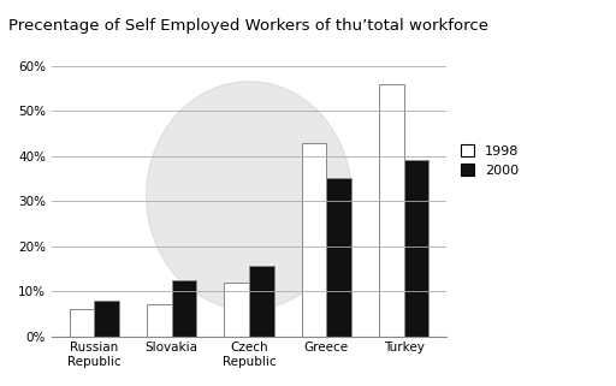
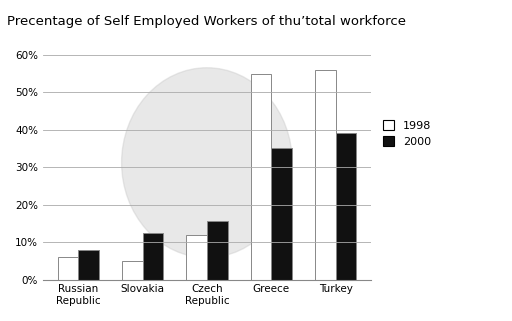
1998/Slovakia: 7% -> 5%
1998/Greece: 43% -> 55%
